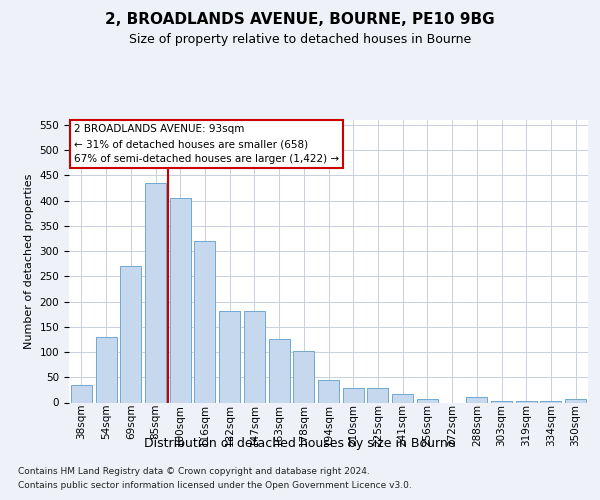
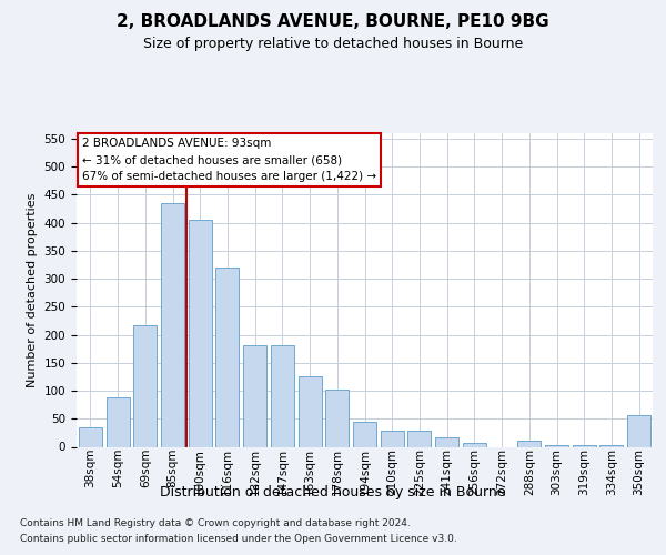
54sqm: 130 -> 88
69sqm: 270 -> 218
350sqm: 6 -> 56
